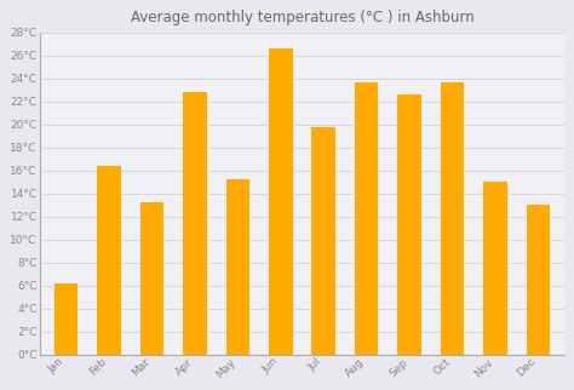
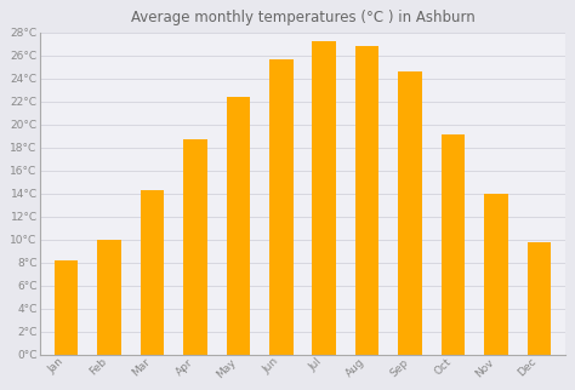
Jan: 6.2°C -> 8.2°C
Feb: 16.4°C -> 10.0°C
Mar: 13.2°C -> 14.3°C
Apr: 22.8°C -> 18.7°C
May: 15.2°C -> 22.4°C
Jun: 26.6°C -> 25.7°C
Jul: 19.8°C -> 27.2°C
Aug: 23.6°C -> 26.8°C
Sep: 22.6°C -> 24.6°C
Oct: 23.6°C -> 19.1°C
Nov: 15.0°C -> 14.0°C
Dec: 13.0°C -> 9.8°C
